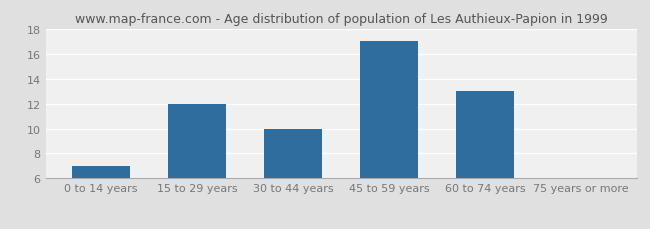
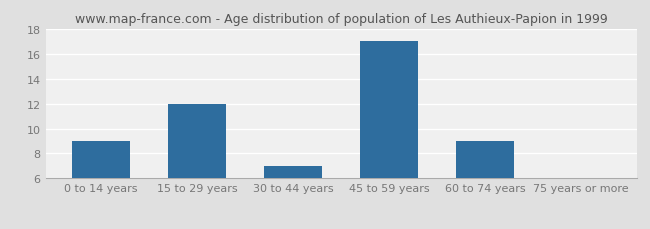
0 to 14 years: 7 -> 9
30 to 44 years: 10 -> 7
60 to 74 years: 13 -> 9
